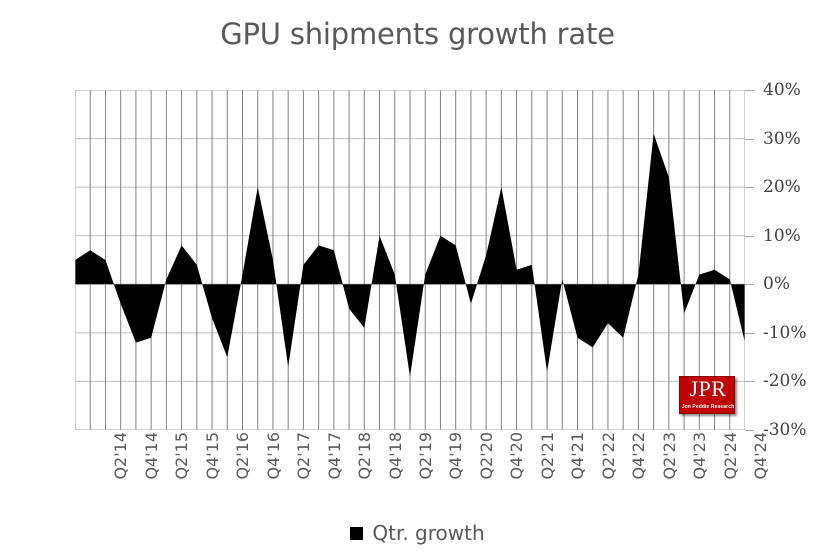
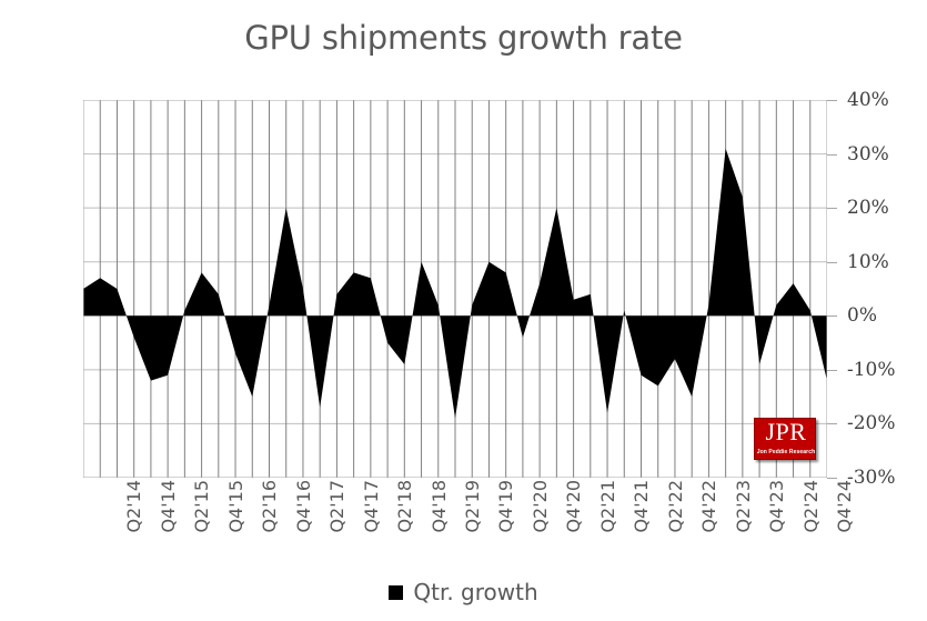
Q4'22: -11% -> -15%
Q4'23: -6% -> -9%
Q2'24: 3% -> 6%
